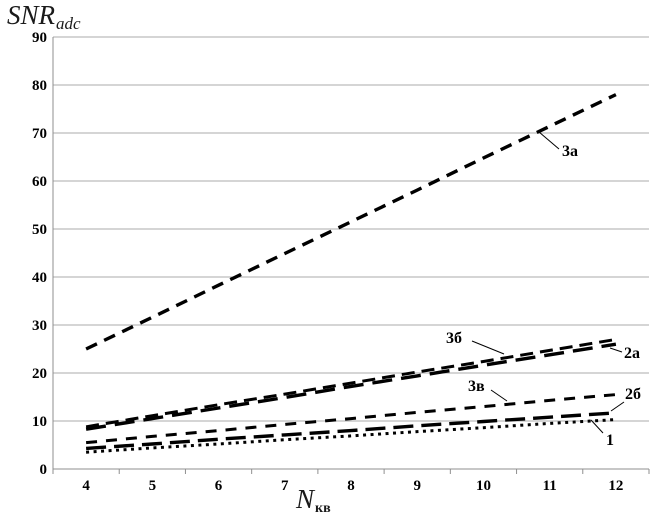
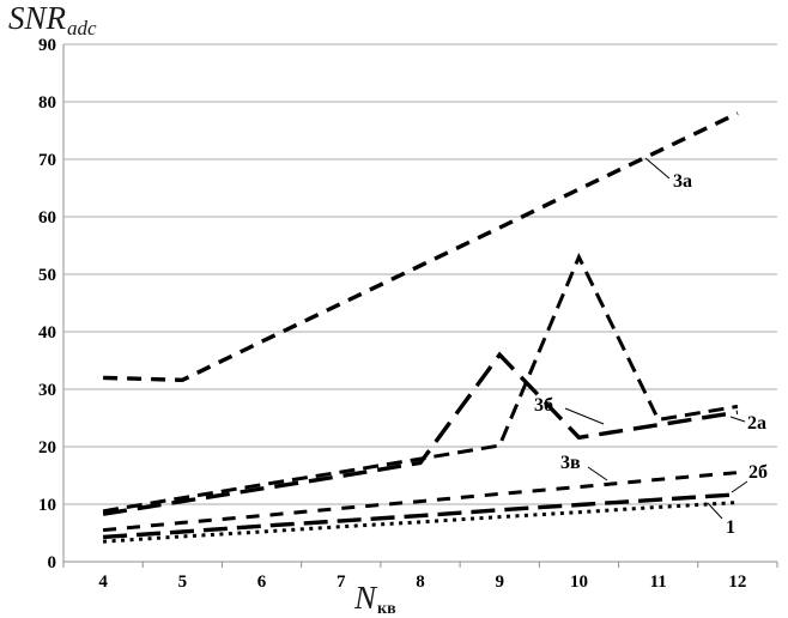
3a/4: 25 -> 32
2a/9: 19 -> 36
3б/10: 22 -> 53
